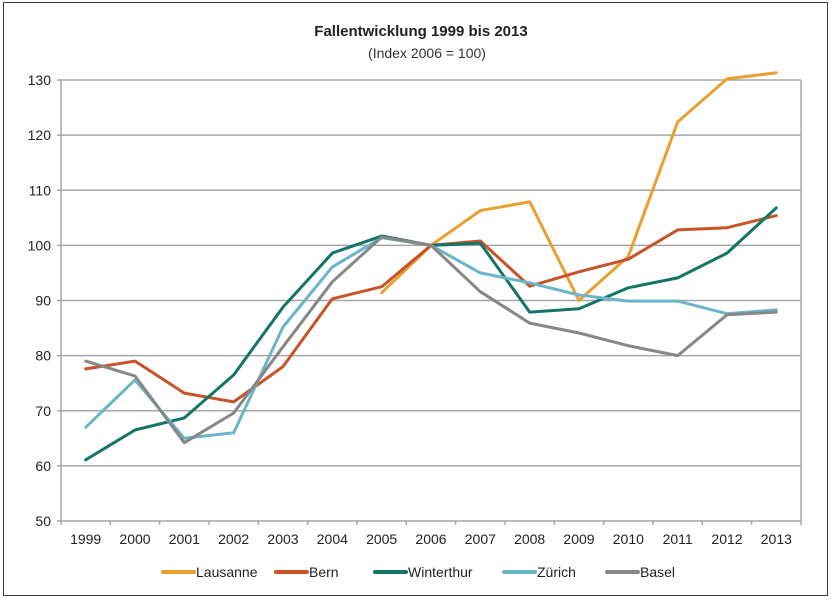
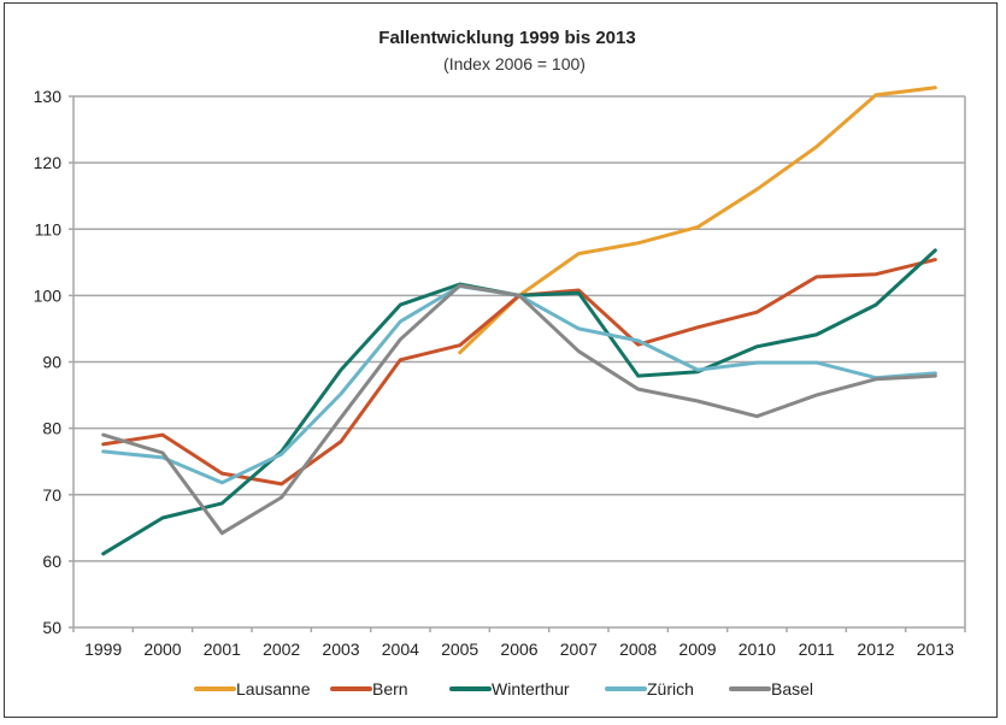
Zürich/1999: 67 -> 76
Zürich/2001: 65 -> 72
Zürich/2002: 66 -> 76
Lausanne/2009: 90 -> 110
Zürich/2009: 91 -> 89
Lausanne/2010: 98 -> 116
Basel/2011: 80 -> 85
